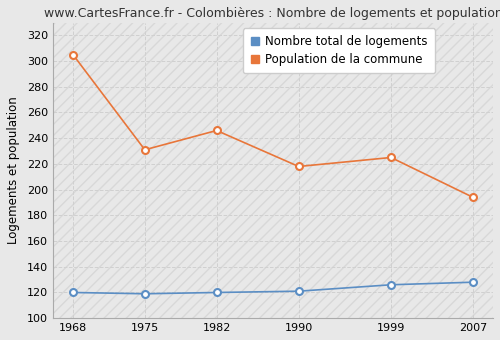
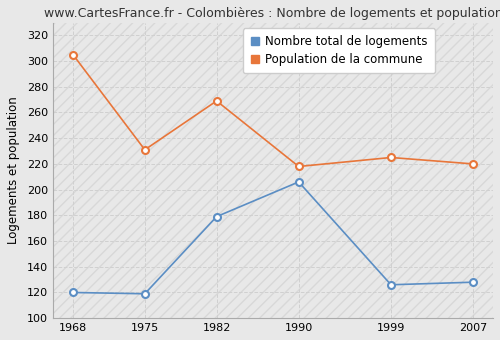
Nombre total de logements/1982: 120 -> 179
Population de la commune/1982: 246 -> 269
Nombre total de logements/1990: 121 -> 206
Population de la commune/2007: 194 -> 220
